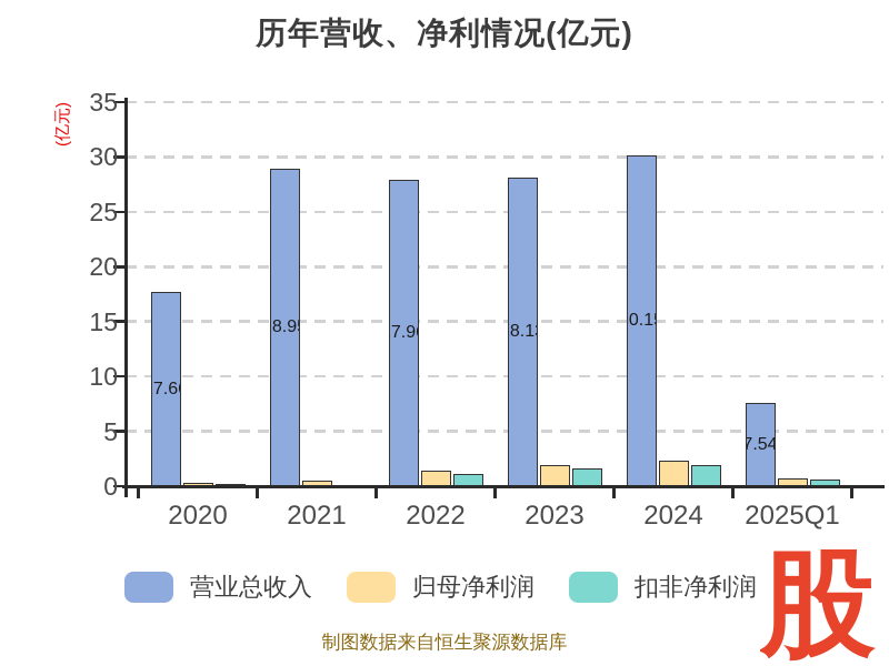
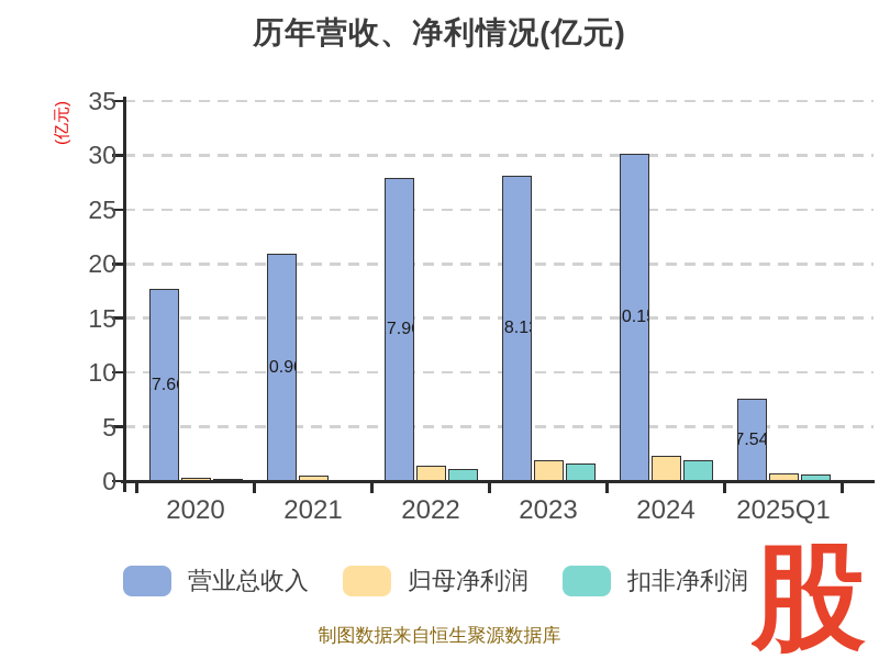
营业总收入/2021: 28.95 -> 20.90
